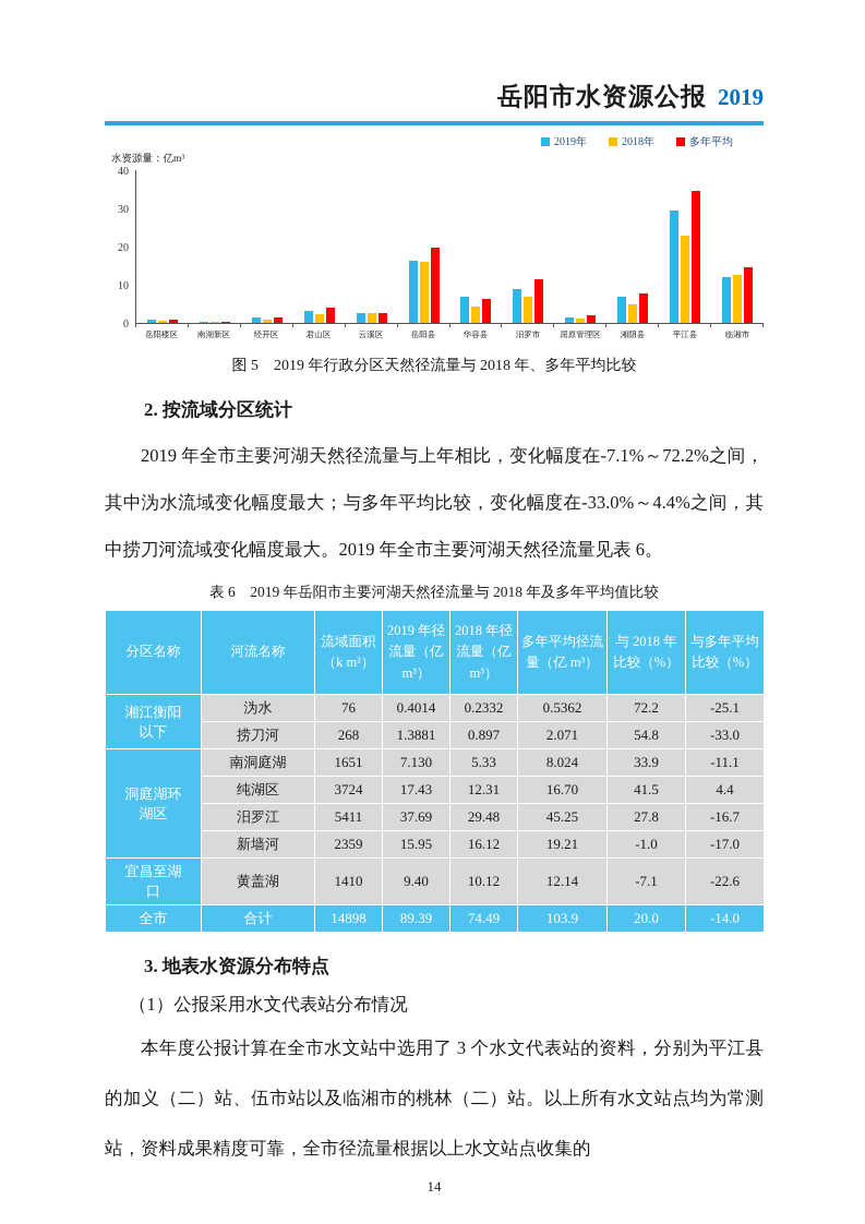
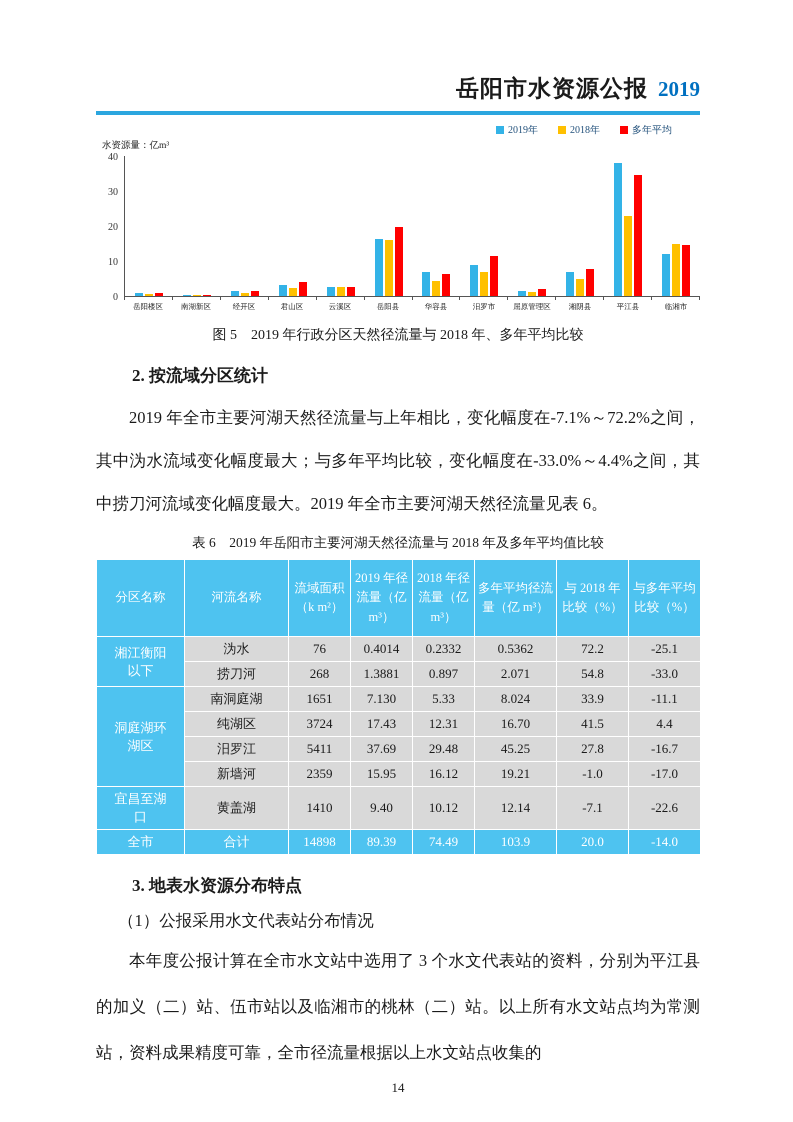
2019年/平江县: 29 -> 38
2018年/临湘市: 12 -> 15
